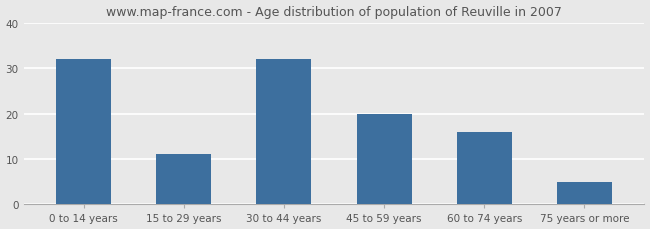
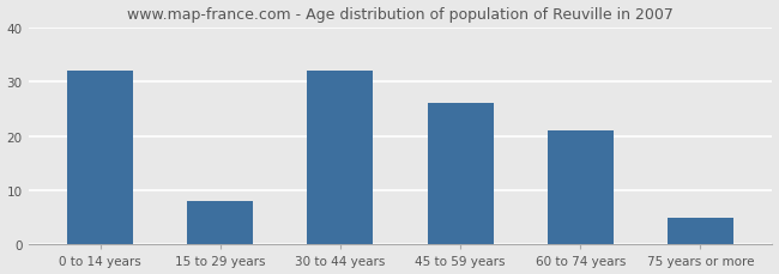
15 to 29 years: 11 -> 8
45 to 59 years: 20 -> 26
60 to 74 years: 16 -> 21
